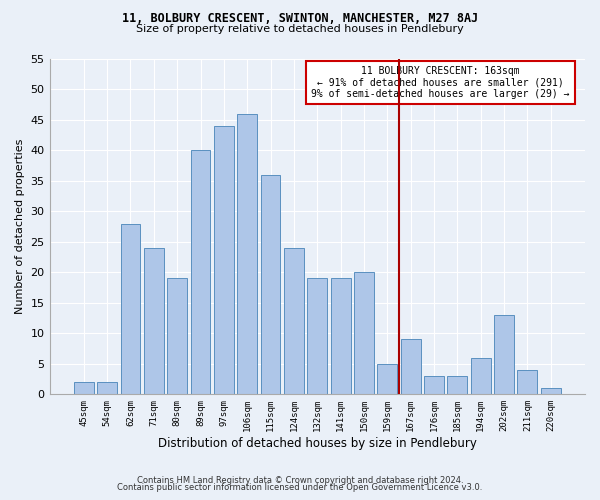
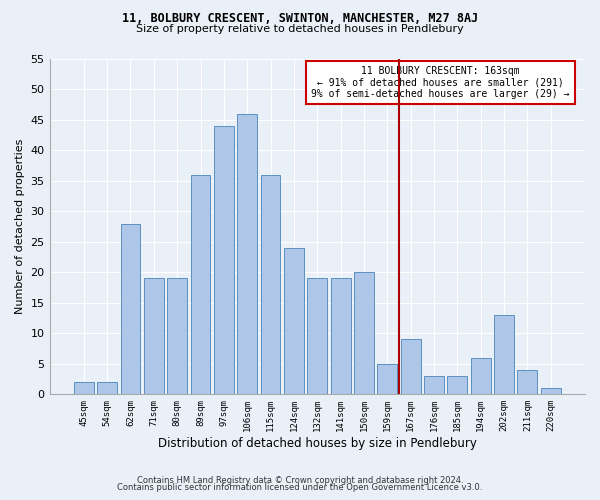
71sqm: 24 -> 19
89sqm: 40 -> 36
